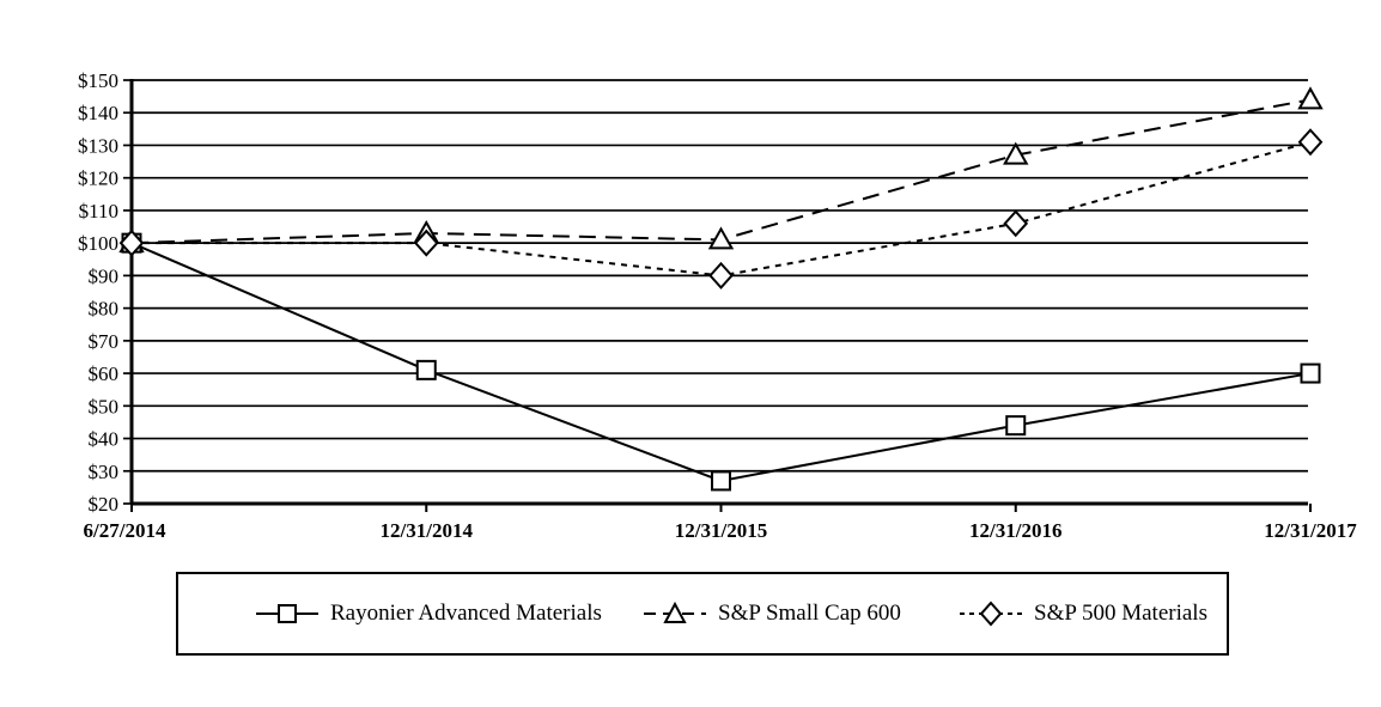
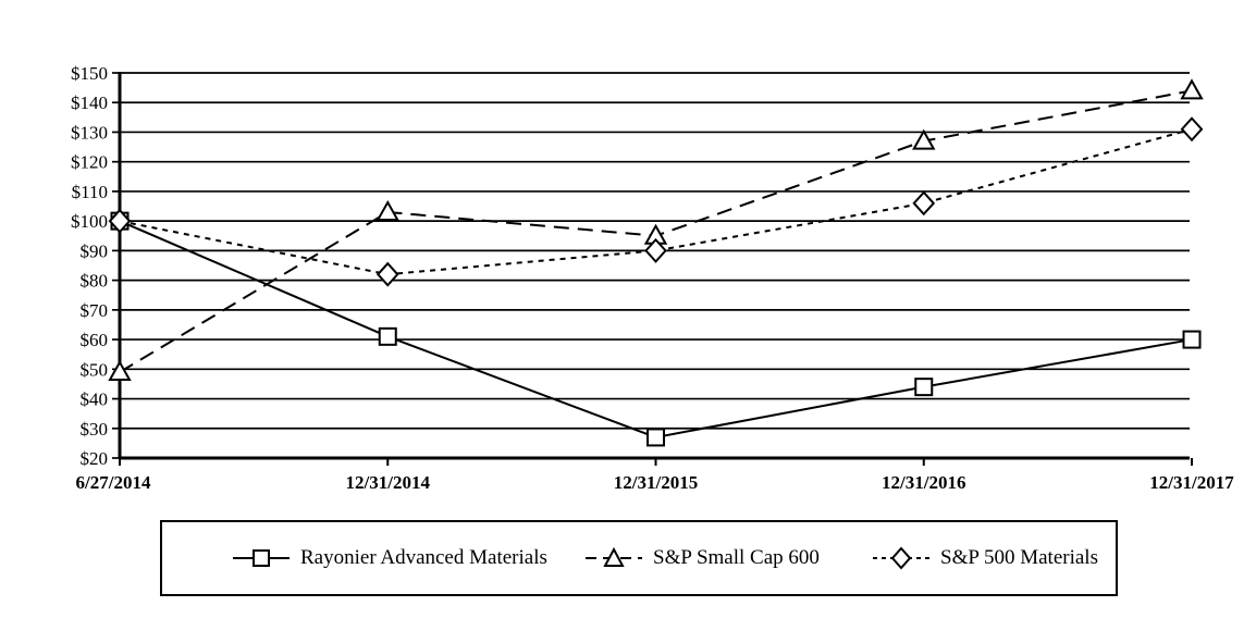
S&P Small Cap 600/6/27/2014: $100 -> $49
S&P 500 Materials/12/31/2014: $100 -> $82
S&P Small Cap 600/12/31/2015: $101 -> $95
